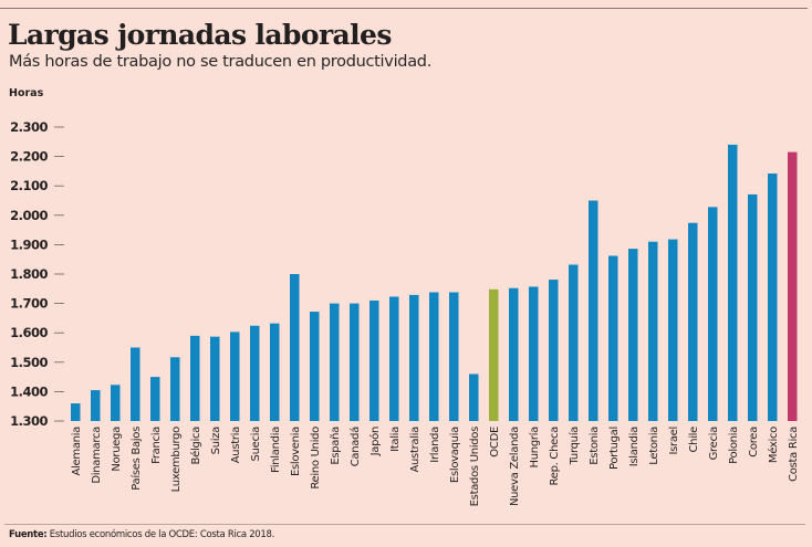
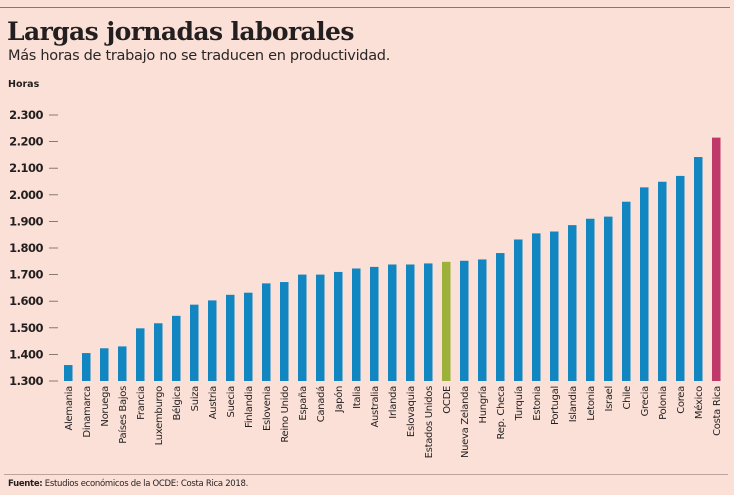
Países Bajos: 1550 -> 1430
Francia: 1450 -> 1500
Bélgica: 1590 -> 1540
Eslovenia: 1800 -> 1670
Estados Unidos: 1460 -> 1740
Estonia: 2050 -> 1860
Polonia: 2240 -> 2050
